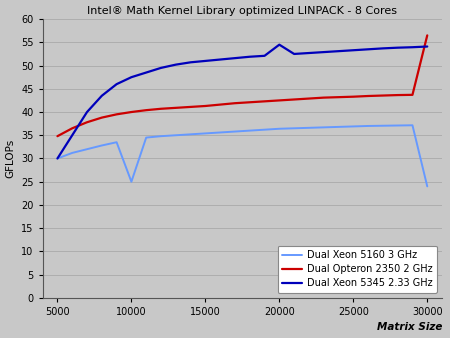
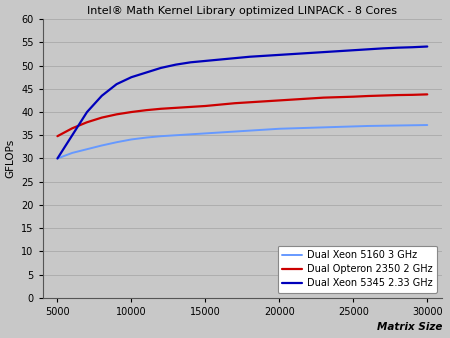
Dual Xeon 5160 3 GHz/10000: 25.0 -> 34.1
Dual Xeon 5345 2.33 GHz/20000: 54.5 -> 52.3
Dual Xeon 5160 3 GHz/30000: 24.0 -> 37.2
Dual Opteron 2350 2 GHz/30000: 56.5 -> 43.8
